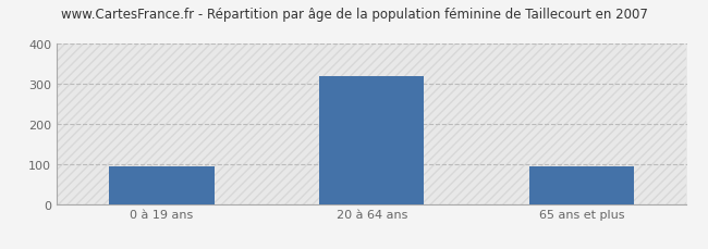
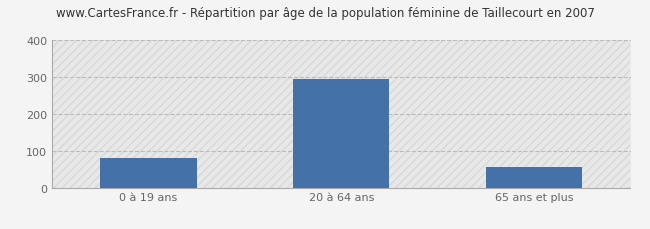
0 à 19 ans: 95 -> 80
20 à 64 ans: 320 -> 295
65 ans et plus: 95 -> 55
